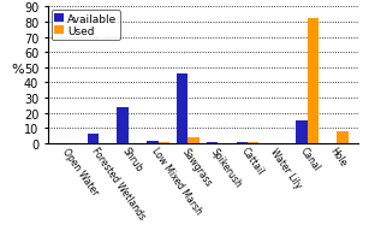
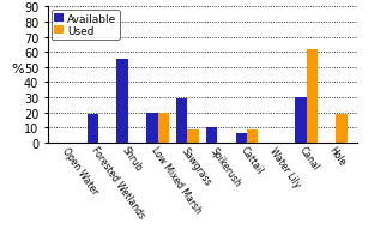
Available/Forested Wetlands: 6 -> 19
Available/Shrub: 24 -> 55
Available/Low Mixed Marsh: 2 -> 20
Used/Low Mixed Marsh: 1 -> 20
Available/Sawgrass: 46 -> 29
Used/Sawgrass: 4 -> 9
Available/Spikerush: 1 -> 10
Available/Cattail: 1 -> 6
Used/Cattail: 1 -> 9
Available/Canal: 15 -> 30
Used/Canal: 82 -> 62
Used/Hole: 8 -> 19
